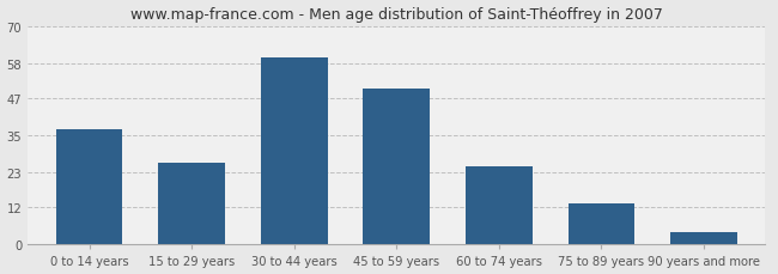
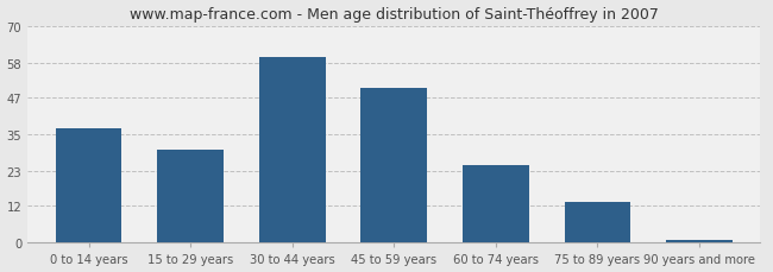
15 to 29 years: 26 -> 30
90 years and more: 4 -> 1
